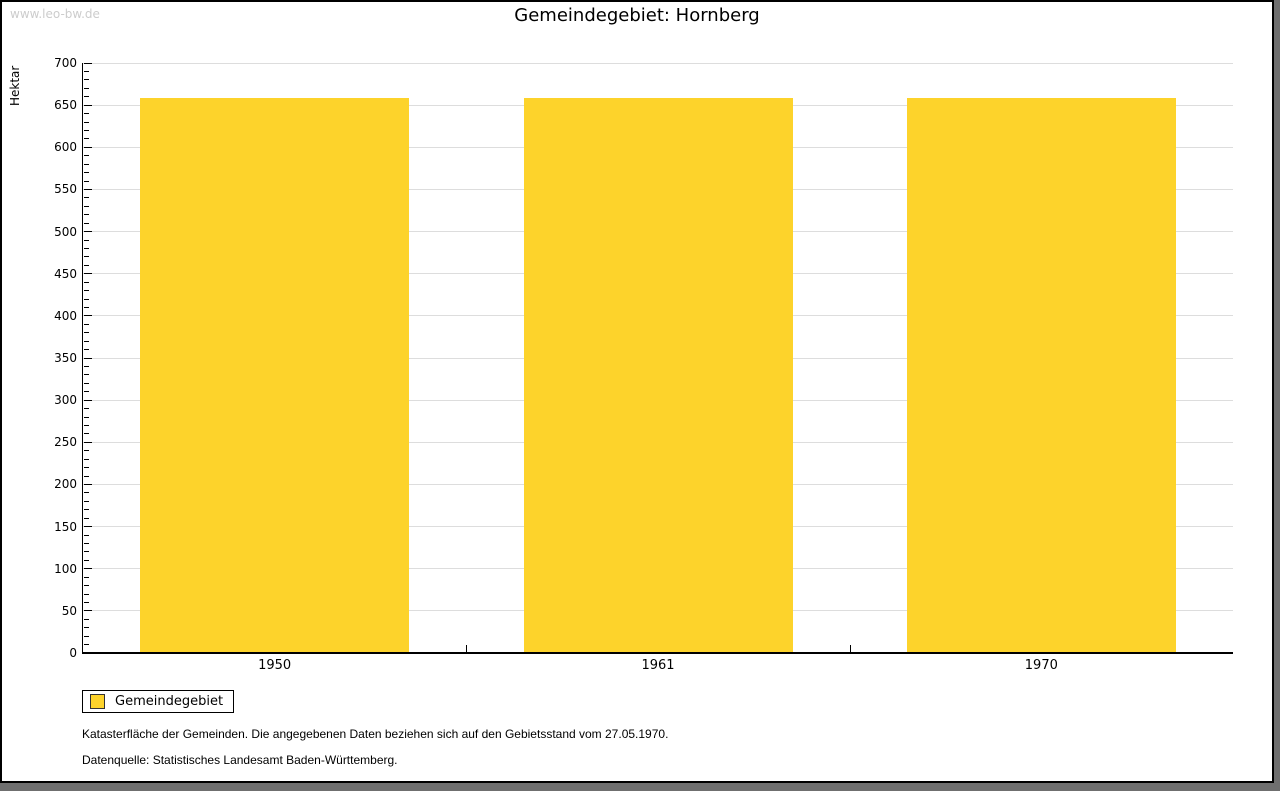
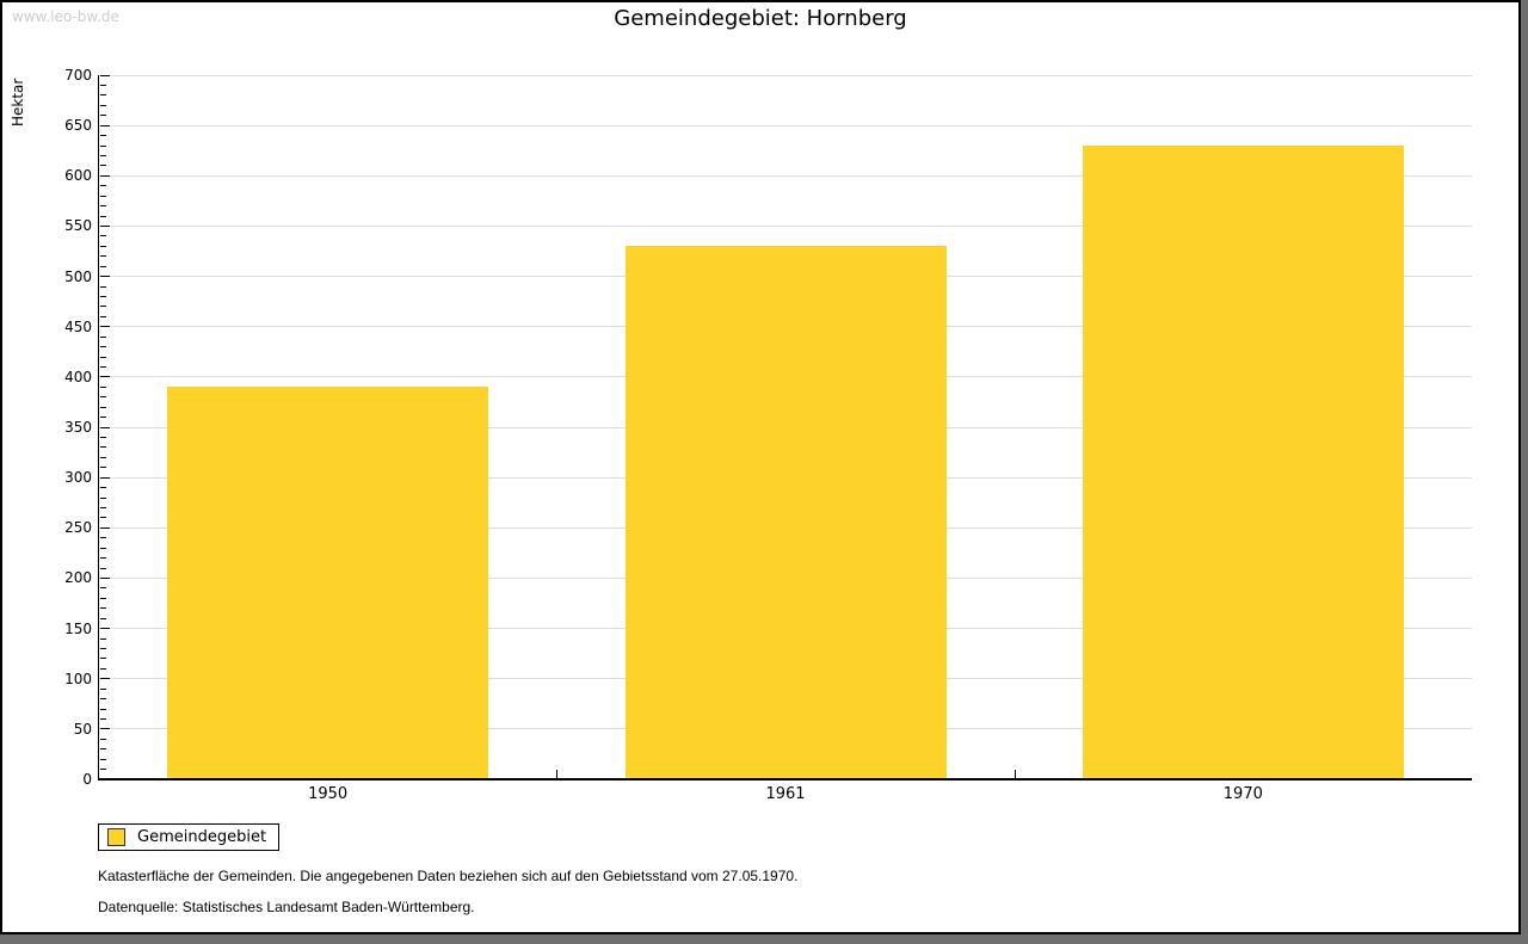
1950: 660 -> 390
1961: 660 -> 530
1970: 660 -> 630
